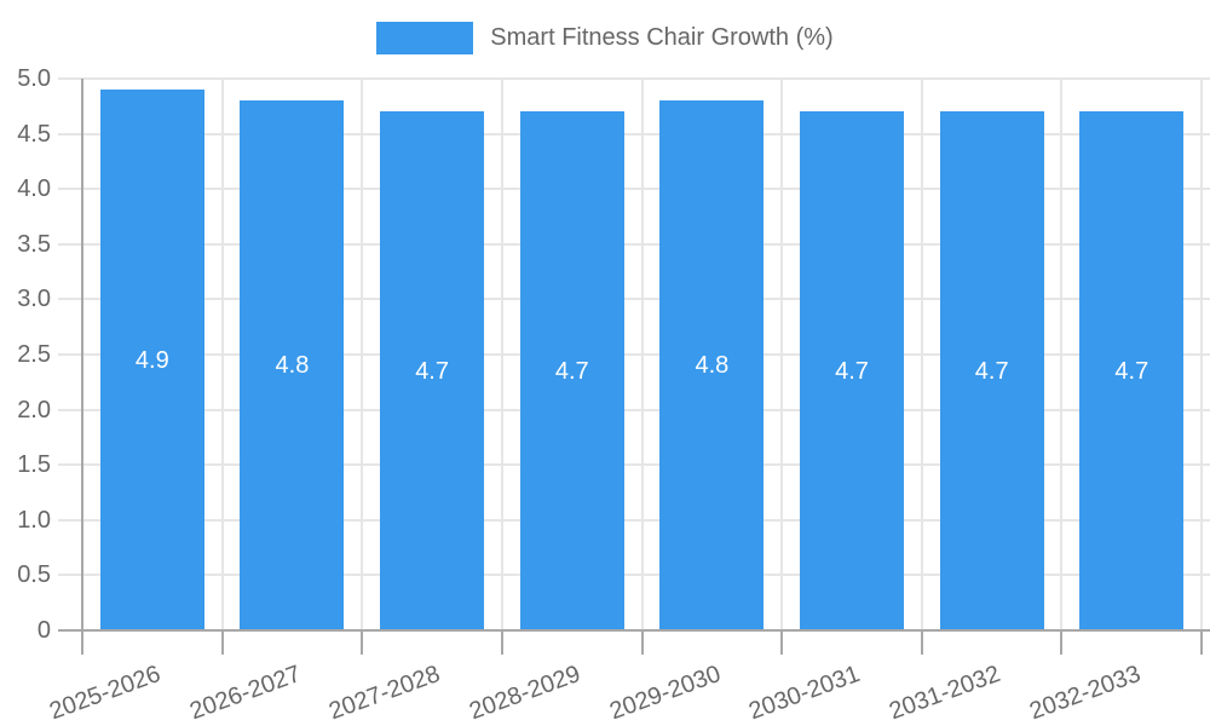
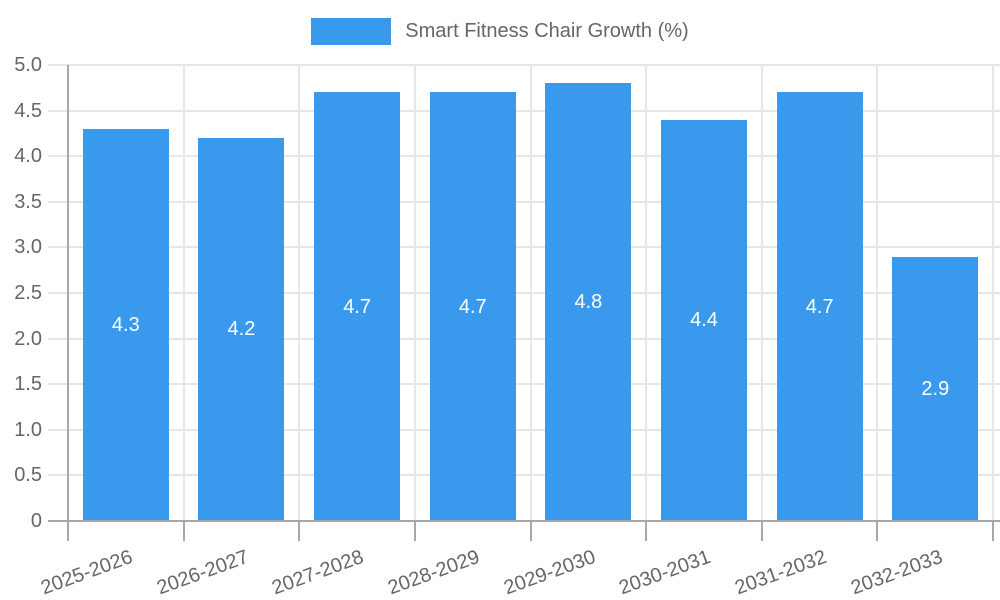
2025-2026: 4.9 -> 4.3
2026-2027: 4.8 -> 4.2
2030-2031: 4.7 -> 4.4
2032-2033: 4.7 -> 2.9
